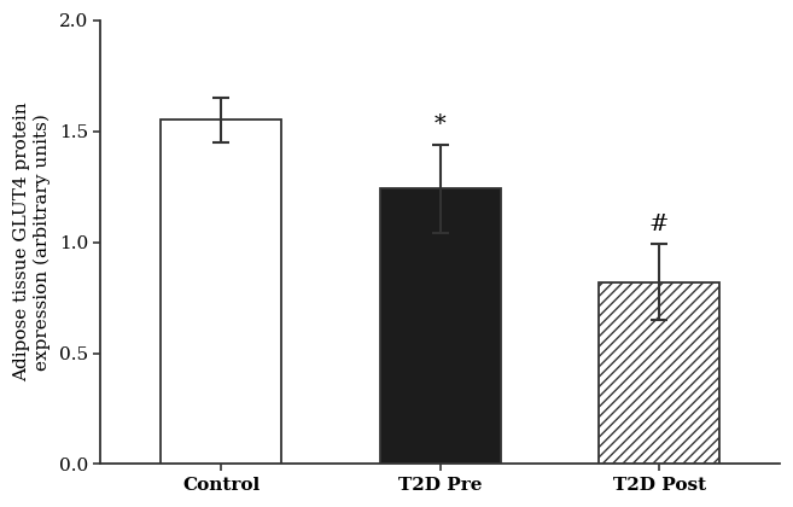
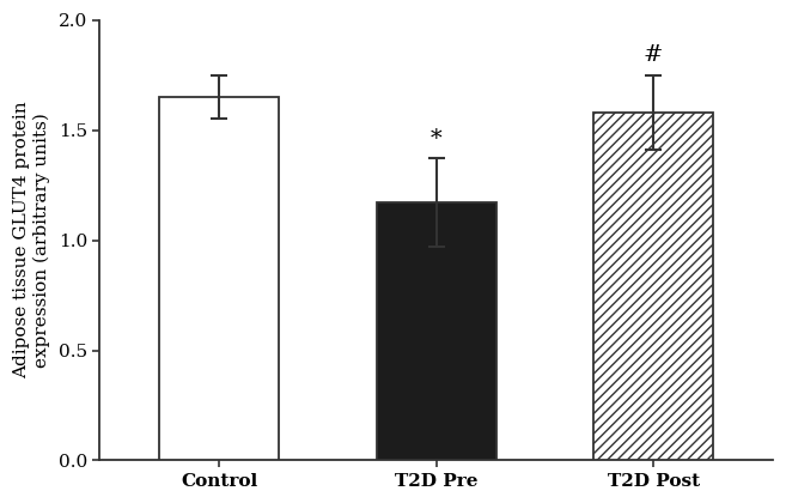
Control: 1.55 -> 1.65
T2D Pre: 1.24 -> 1.17
T2D Post: 0.82 -> 1.58
